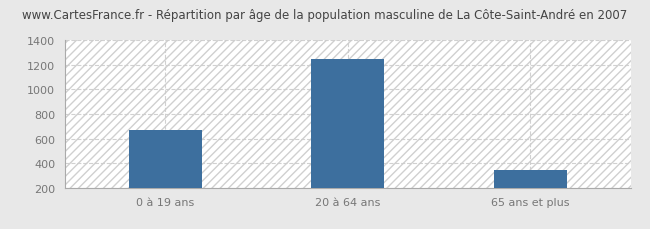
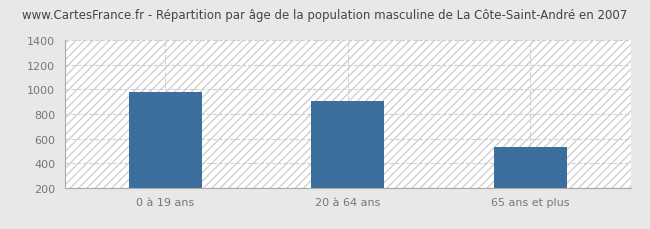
0 à 19 ans: 670 -> 980
20 à 64 ans: 1240 -> 910
65 ans et plus: 340 -> 530
